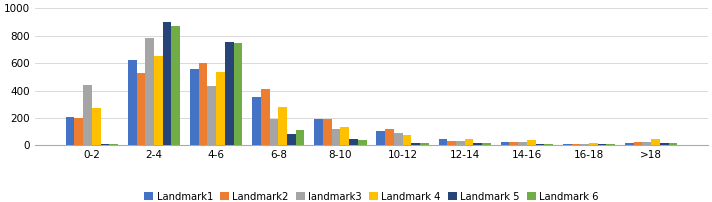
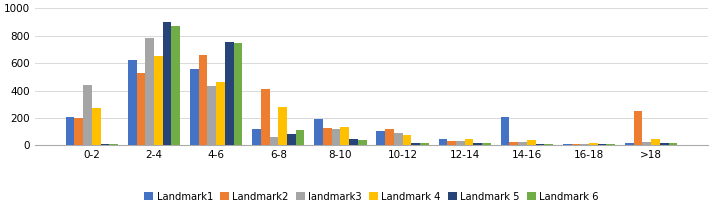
Landmark2/4-6: 600 -> 660
Landmark 4/4-6: 540 -> 460
Landmark1/6-8: 350 -> 120
landmark3/6-8: 190 -> 60
Landmark2/8-10: 190 -> 130
Landmark1/14-16: 20 -> 210
Landmark2/>18: 20 -> 250
